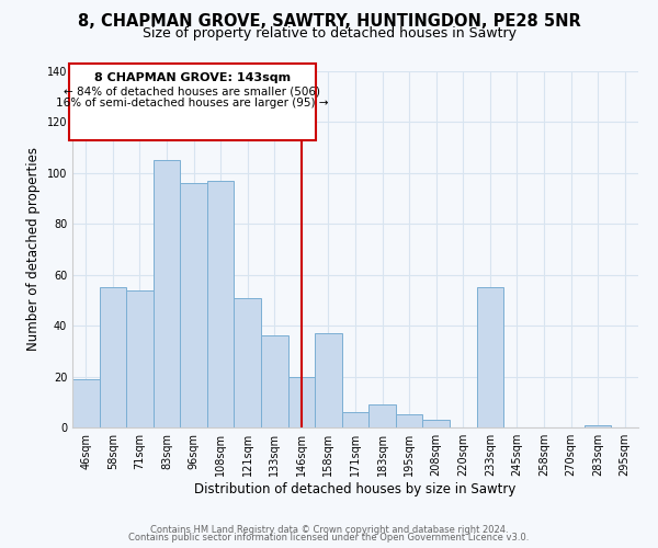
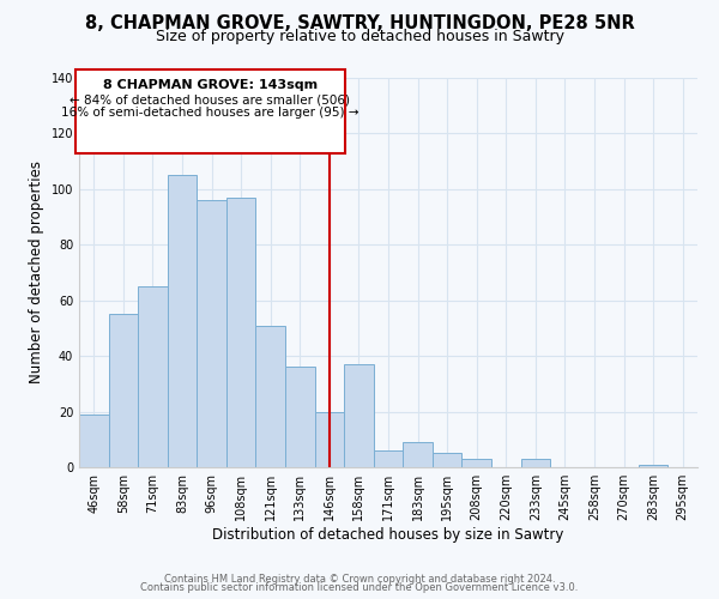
71sqm: 54 -> 65
233sqm: 55 -> 3
